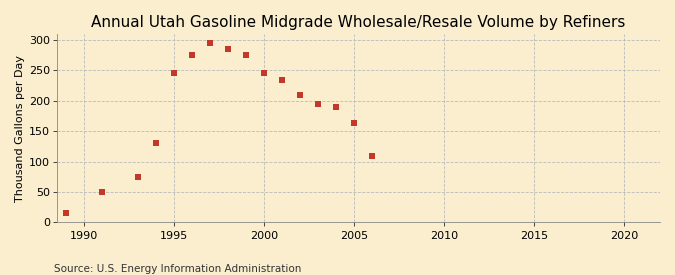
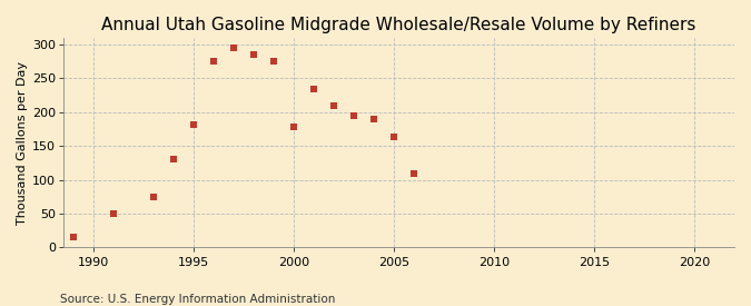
1995: 245 -> 182
2000: 245 -> 178
